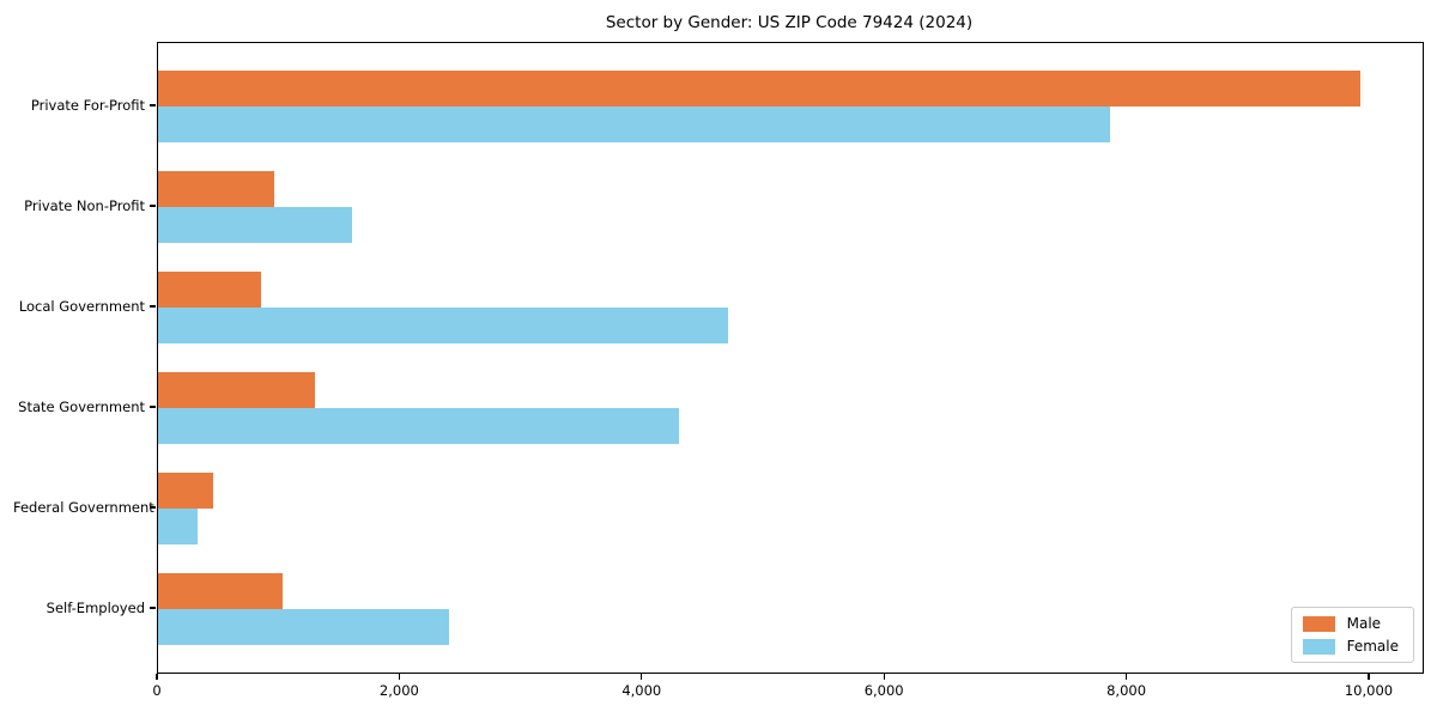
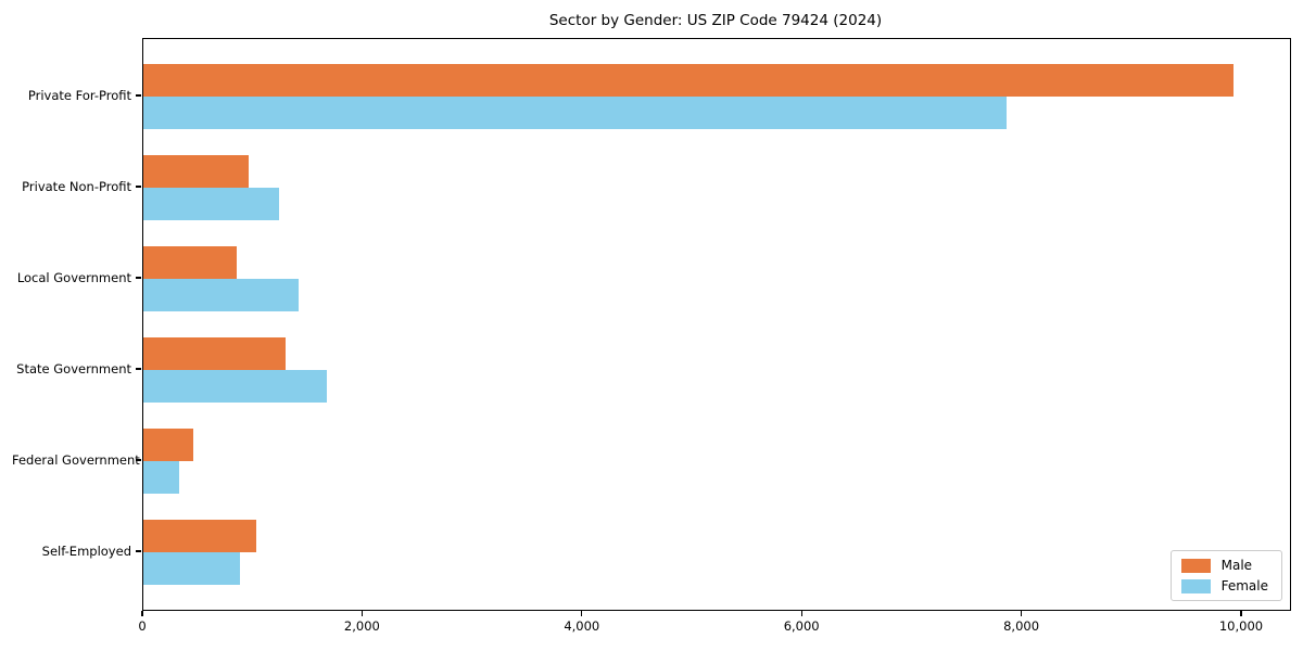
Female/Private Non-Profit: 1600 -> 1200
Female/Local Government: 4700 -> 1400
Female/State Government: 4300 -> 1700
Female/Self-Employed: 2400 -> 900
